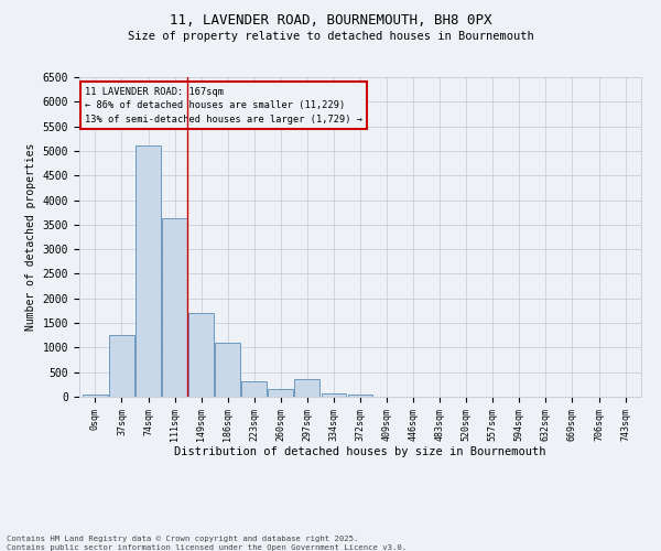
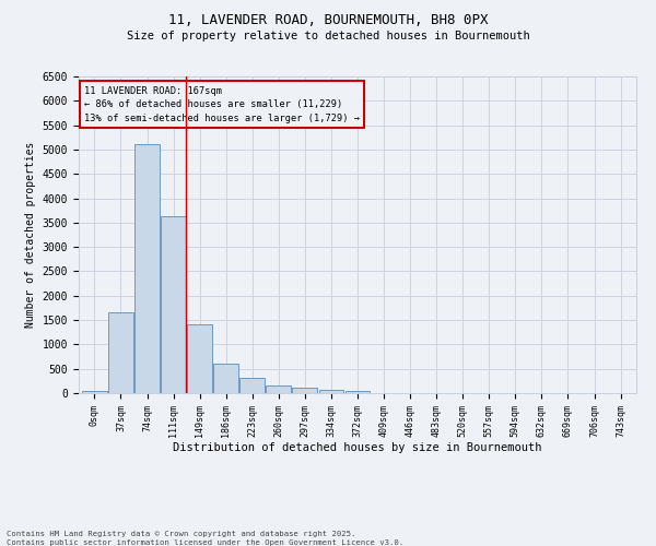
37sqm: 1250 -> 1650
149sqm: 1700 -> 1420
186sqm: 1100 -> 610
297sqm: 350 -> 110
